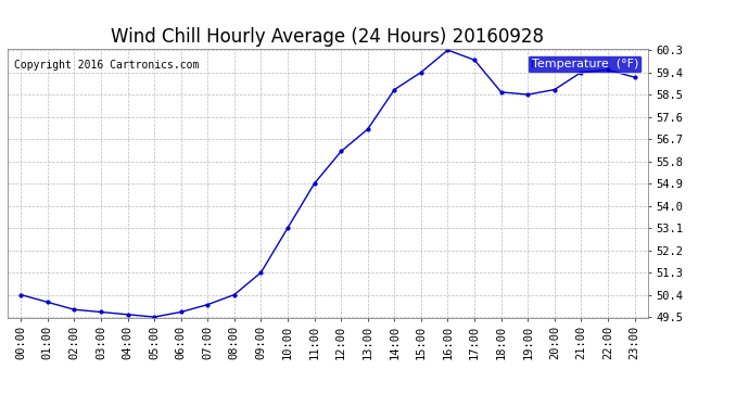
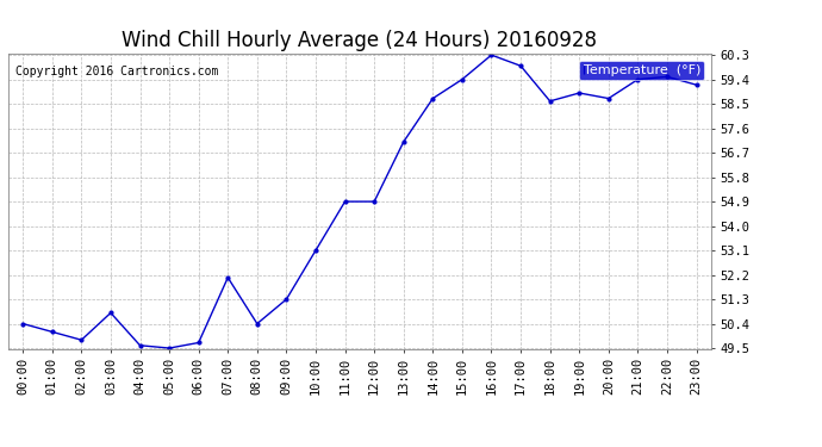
03:00: 49.7 -> 50.8
07:00: 50.0 -> 52.1
12:00: 56.2 -> 54.9
19:00: 58.5 -> 58.9
